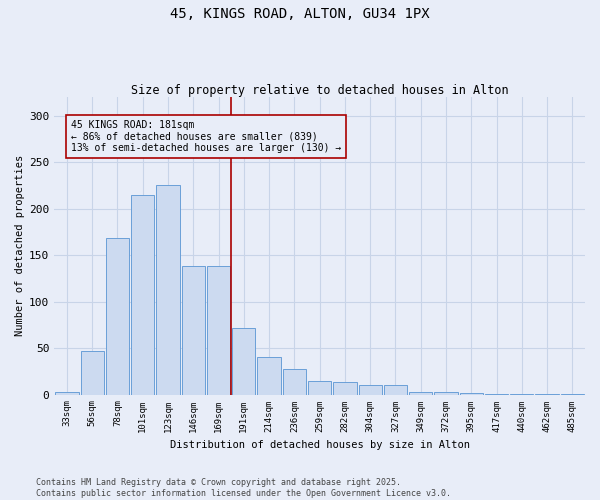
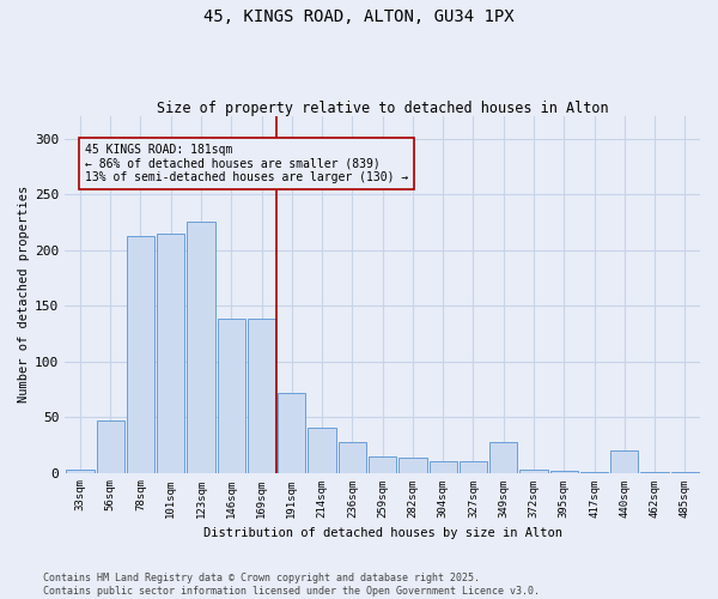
78sqm: 168 -> 212
349sqm: 3 -> 28
440sqm: 1 -> 20
